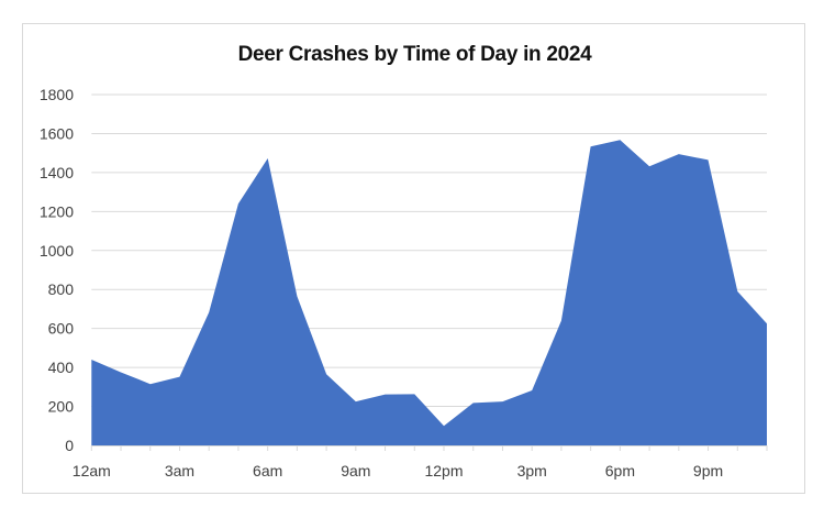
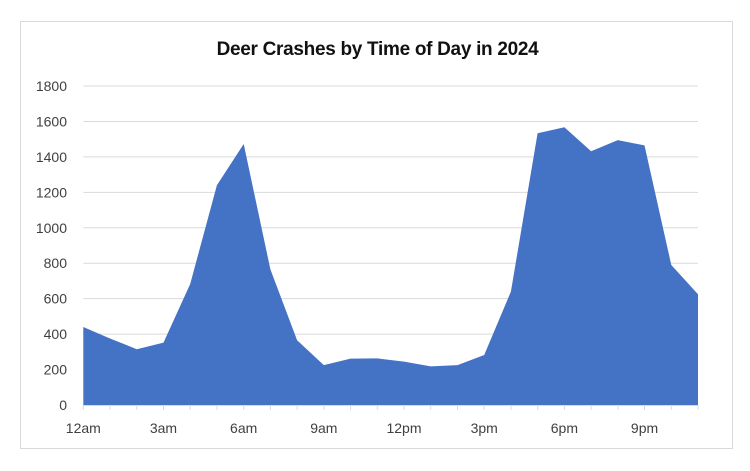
12pm: 100 -> 240
